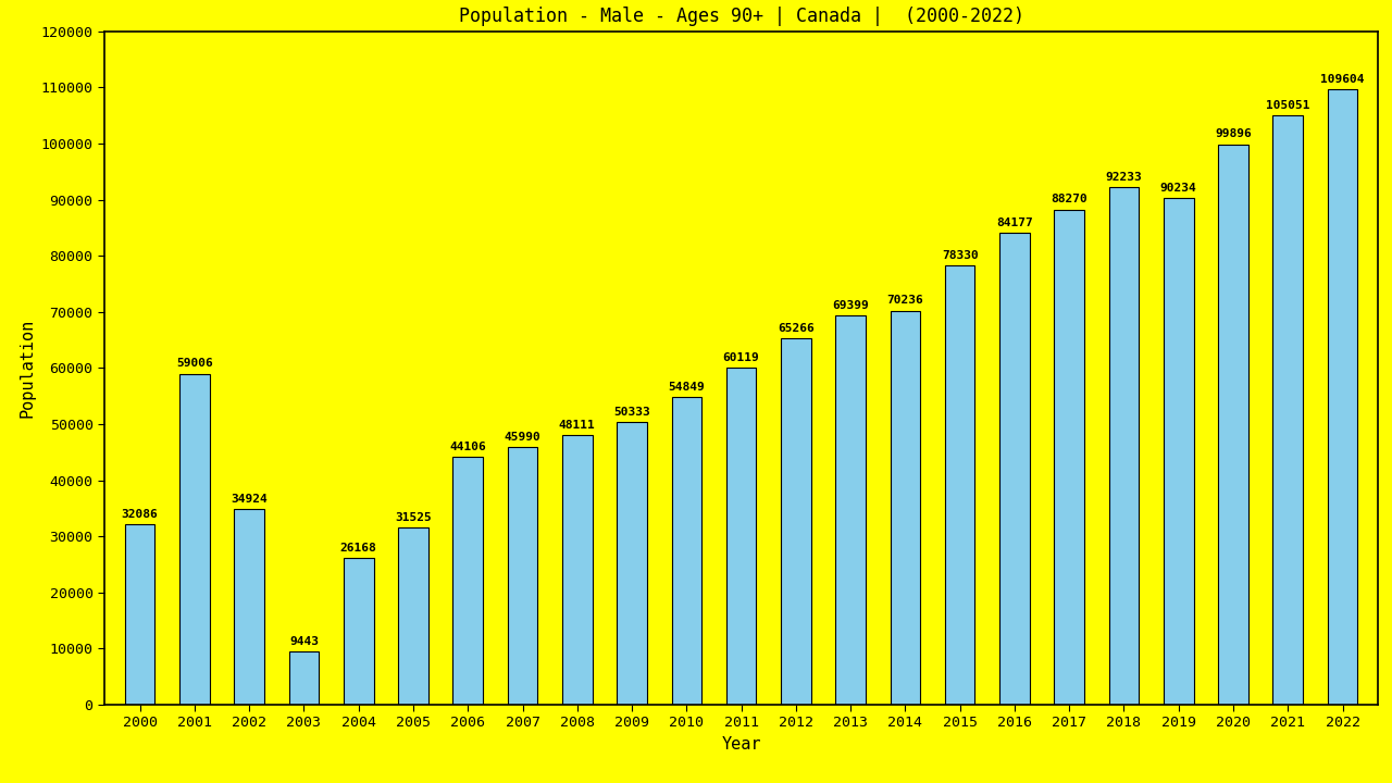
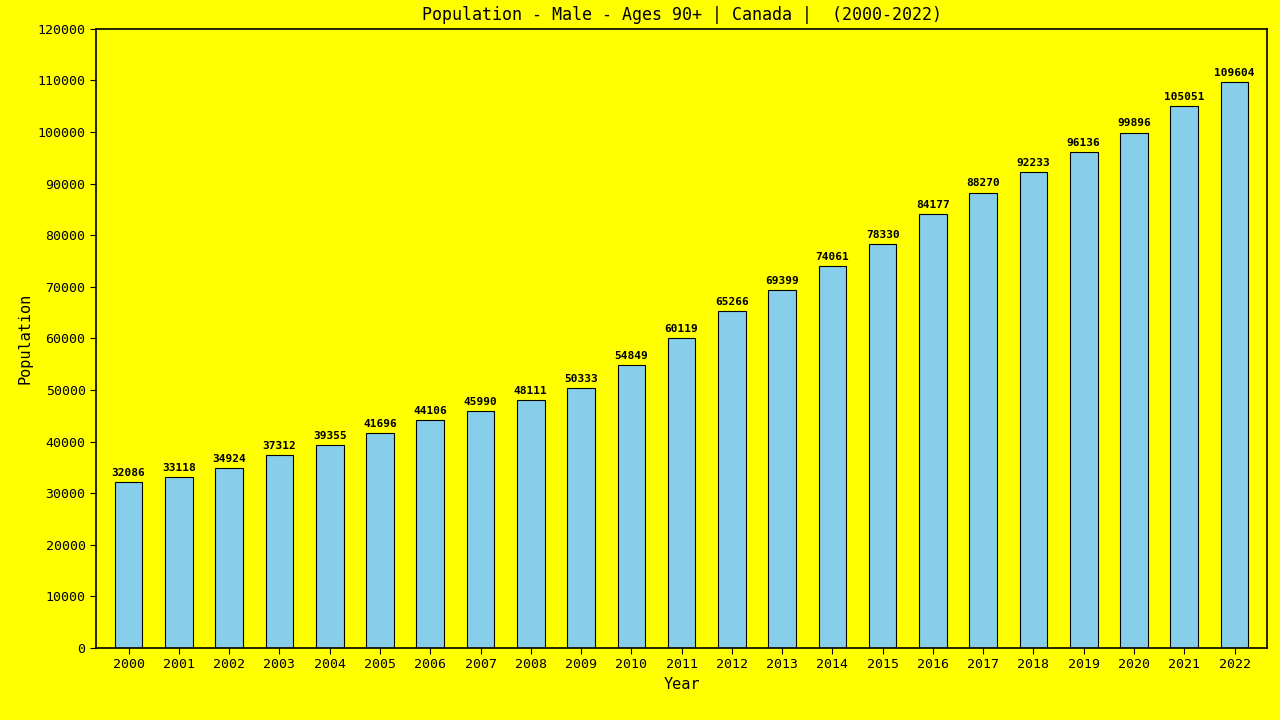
2001: 59006 -> 33118
2003: 9443 -> 37312
2004: 26168 -> 39355
2005: 31525 -> 41696
2014: 70236 -> 74061
2019: 90234 -> 96136
